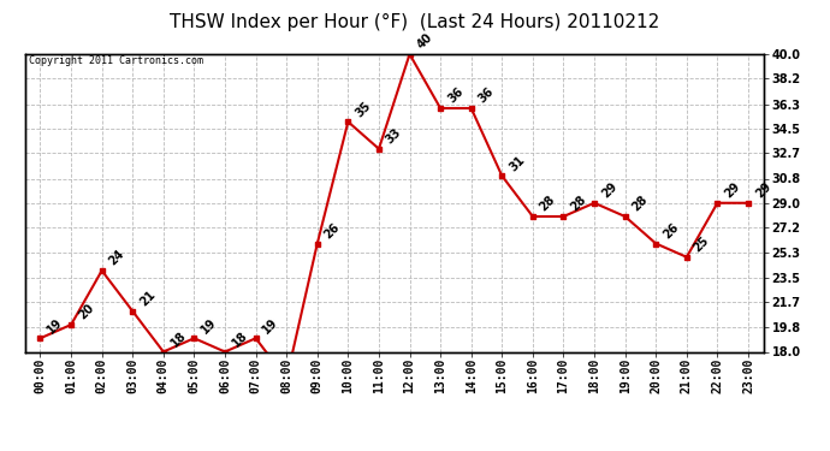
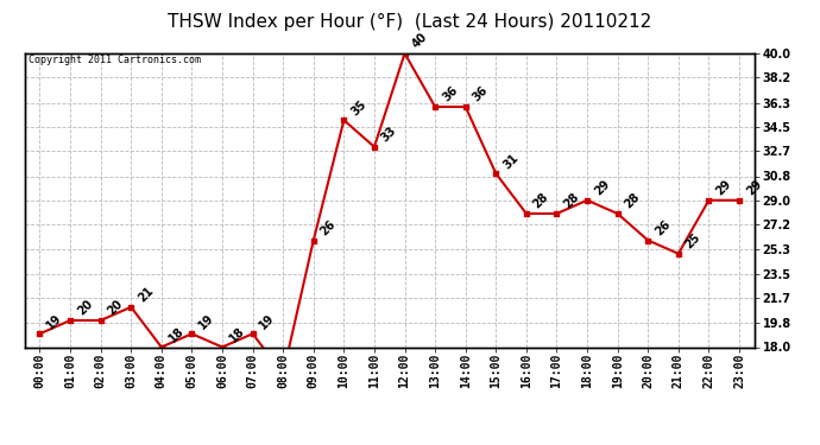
02:00: 24 -> 20
